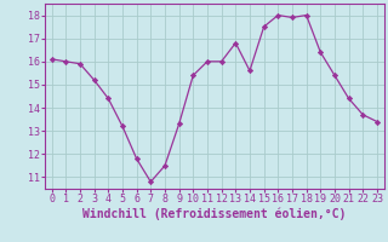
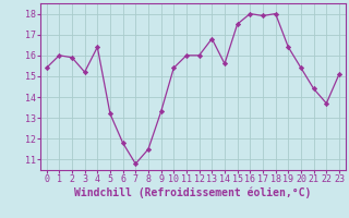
0: 16.1 -> 15.4
4: 14.4 -> 16.4
23: 13.4 -> 15.1
